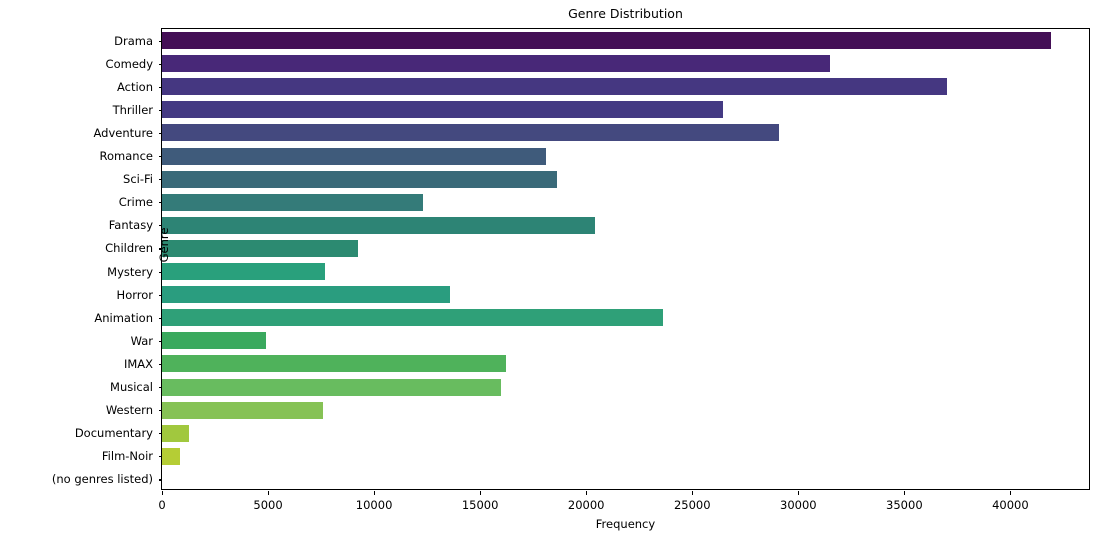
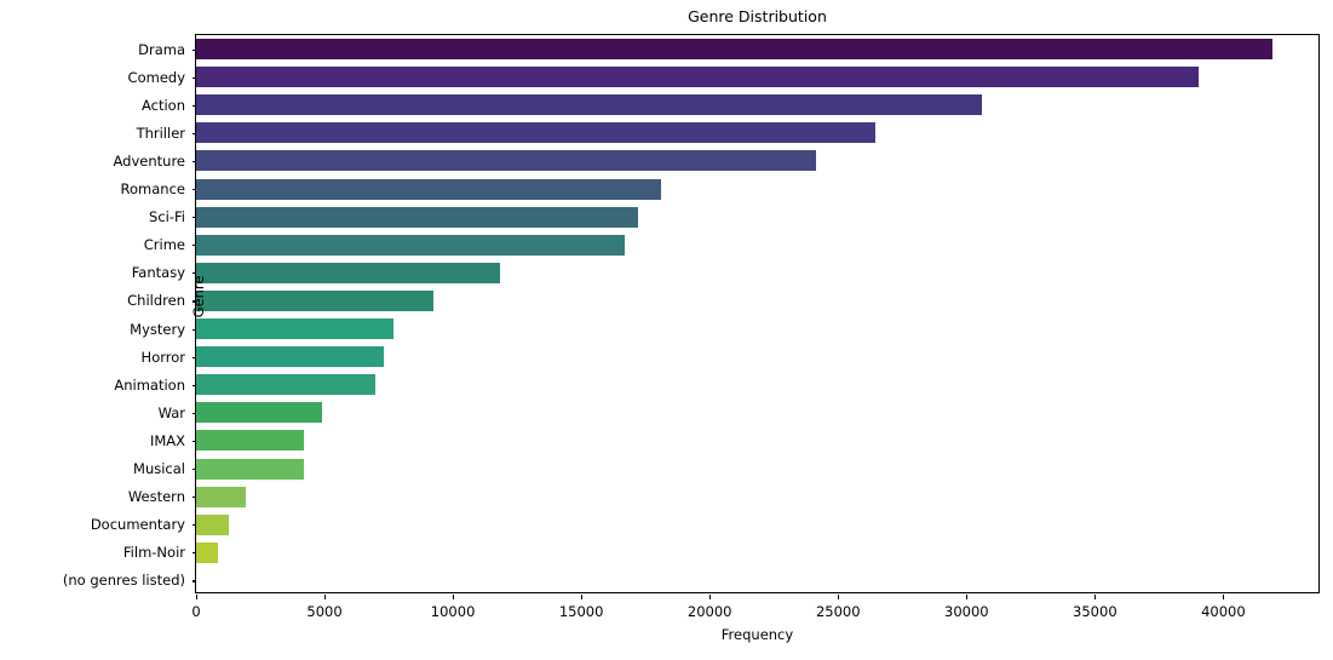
Comedy: 31500 -> 39000
Action: 37000 -> 30600
Adventure: 29100 -> 24200
Sci-Fi: 18600 -> 17200
Crime: 12300 -> 16700
Fantasy: 20400 -> 11800
Horror: 13600 -> 7300
Animation: 23600 -> 7000
IMAX: 16200 -> 4200
Musical: 16000 -> 4200
Western: 7600 -> 2000
